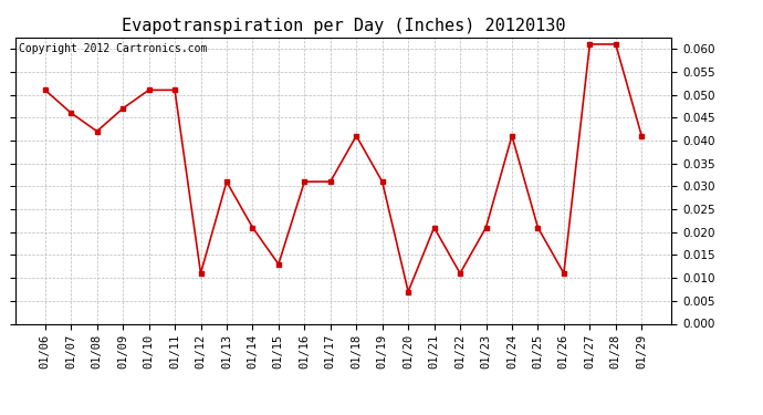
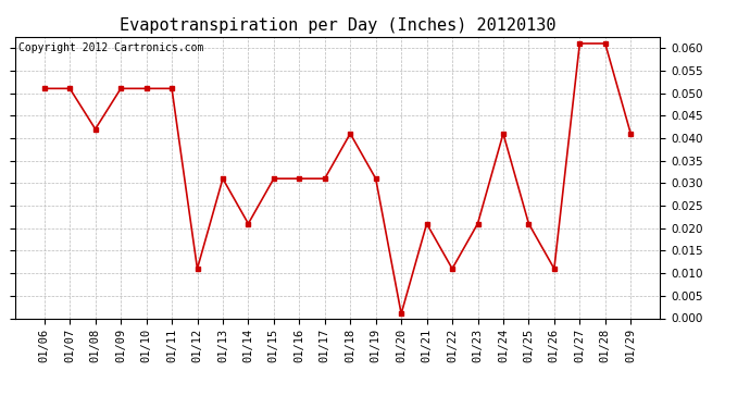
01/07: 0.046 -> 0.051
01/09: 0.047 -> 0.051
01/15: 0.013 -> 0.031
01/20: 0.007 -> 0.001
